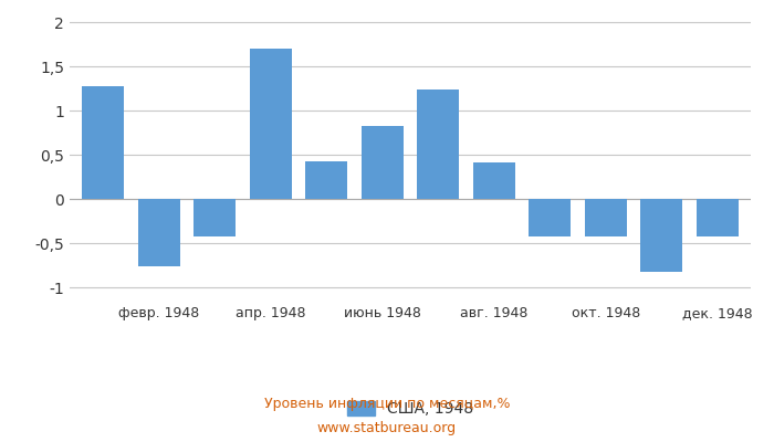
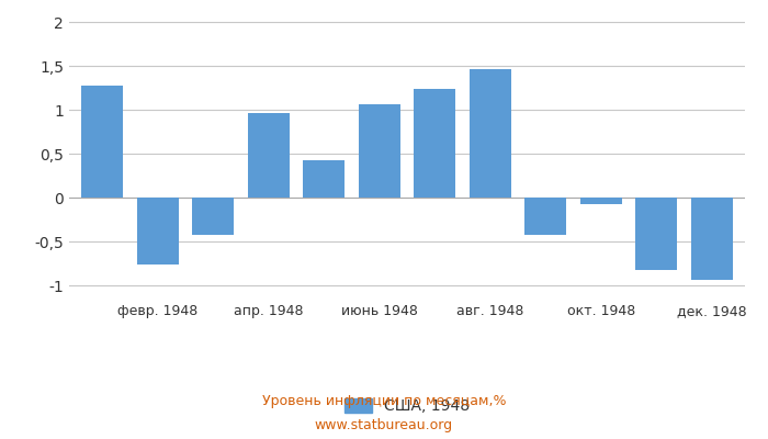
апр. 1948: 1,70 -> 0,96
июнь 1948: 0,83 -> 1,06
авг. 1948: 0,41 -> 1,46
окт. 1948: -0,42 -> -0,08
дек. 1948: -0,42 -> -0,94
